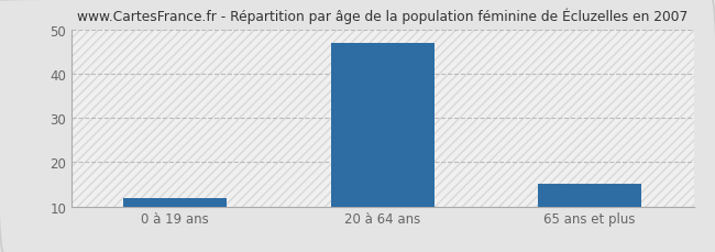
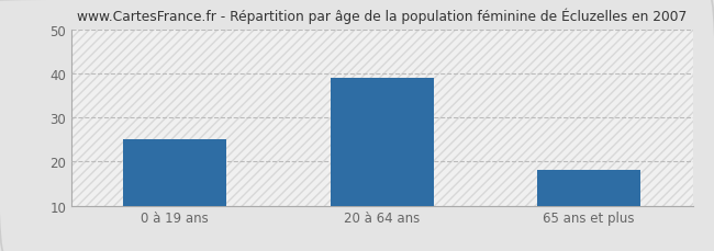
0 à 19 ans: 12 -> 25
20 à 64 ans: 47 -> 39
65 ans et plus: 15 -> 18
